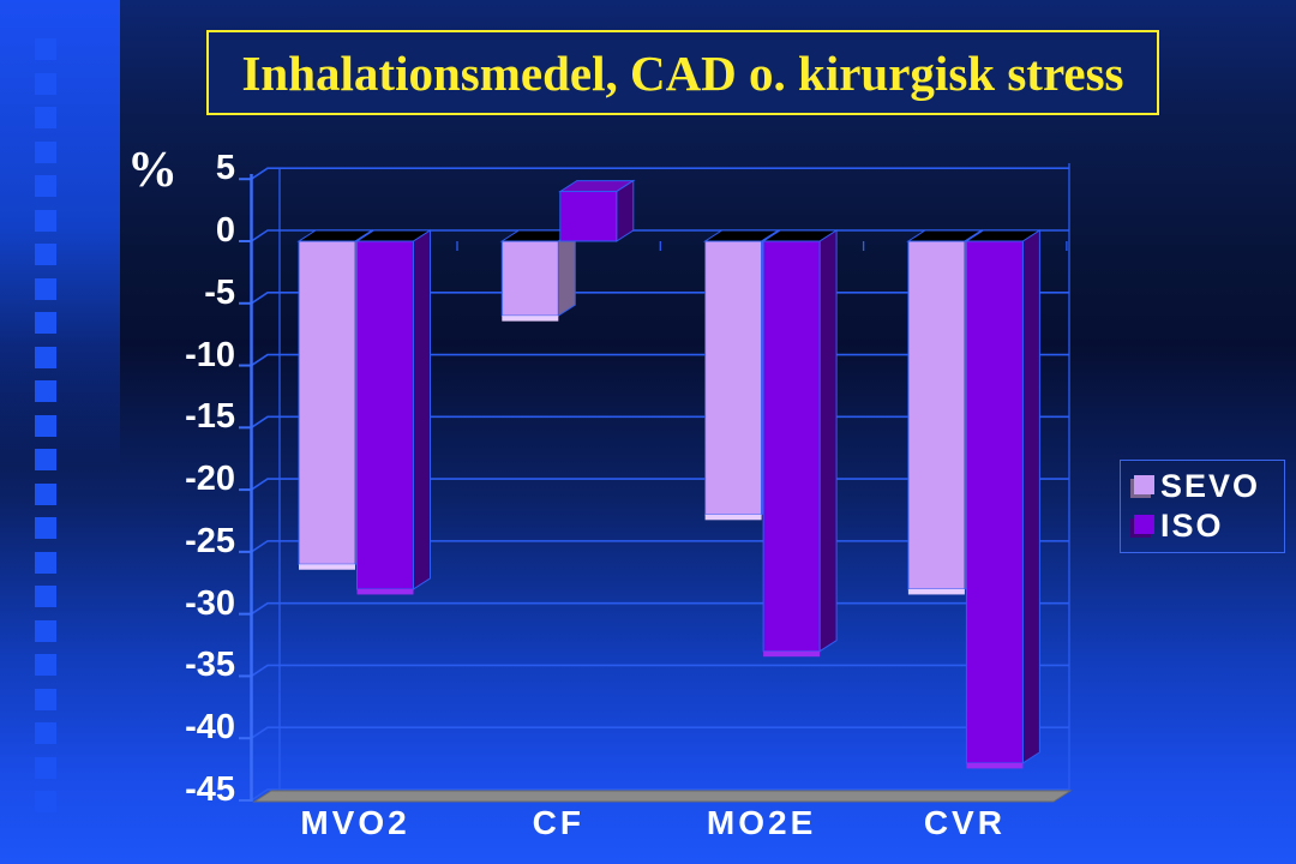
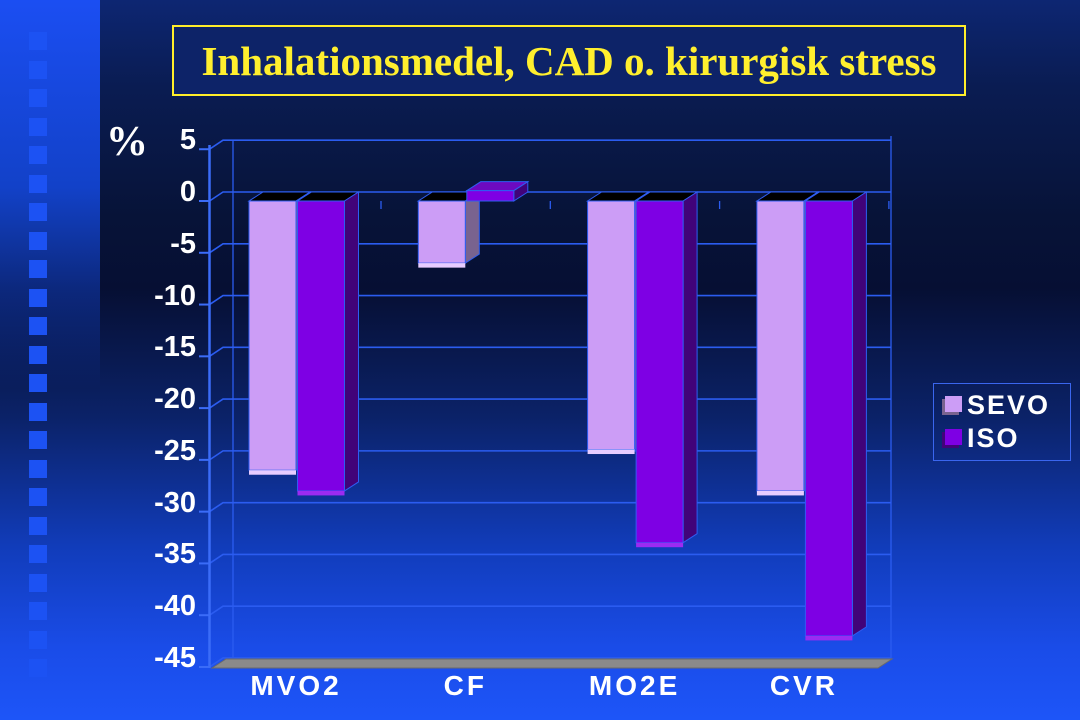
ISO/CF: 4 -> 1
SEVO/MO2E: -22 -> -24
